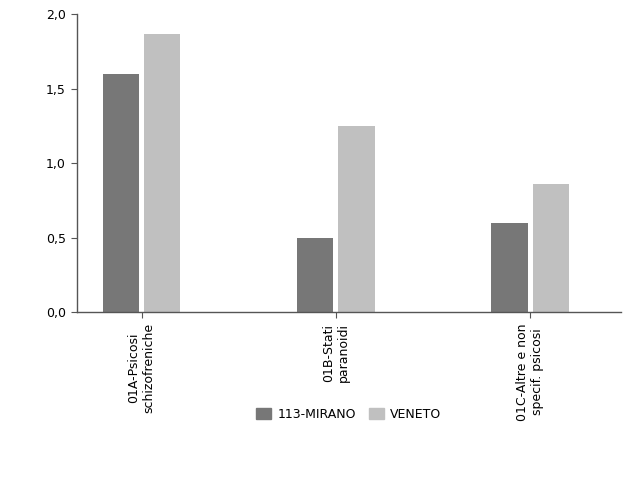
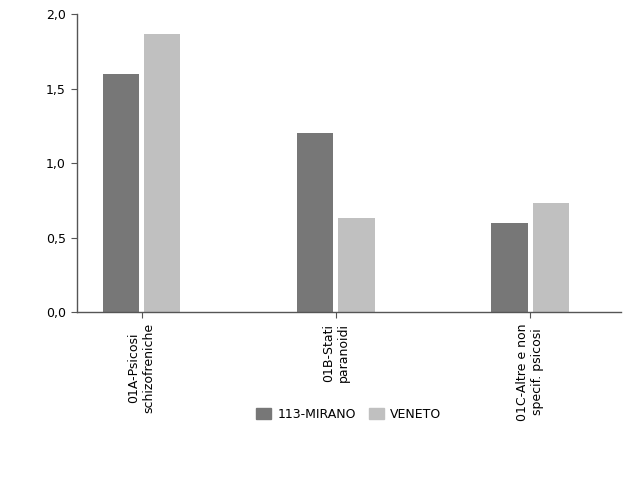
113-MIRANO/01B-Stati paranoidi: 0,5 -> 1,2
VENETO/01B-Stati paranoidi: 1,25 -> 0,63
VENETO/01C-Altre e non specif. psicosi: 0,86 -> 0,73
